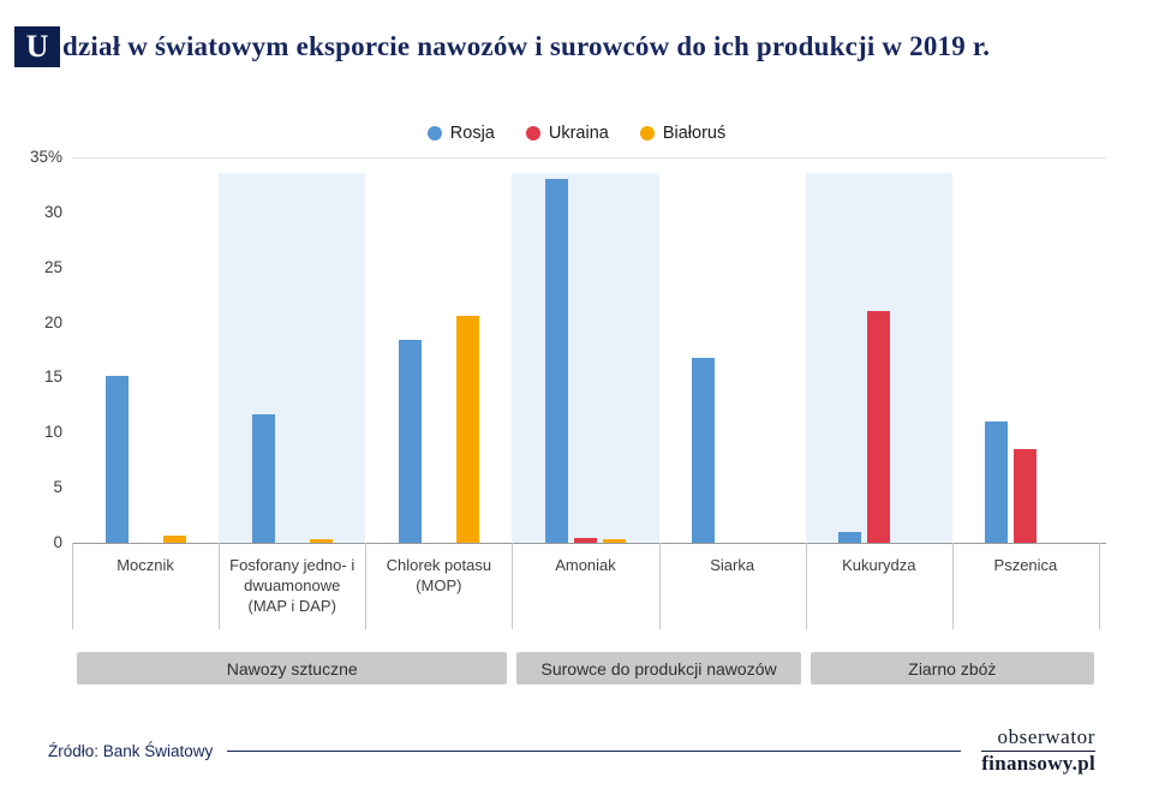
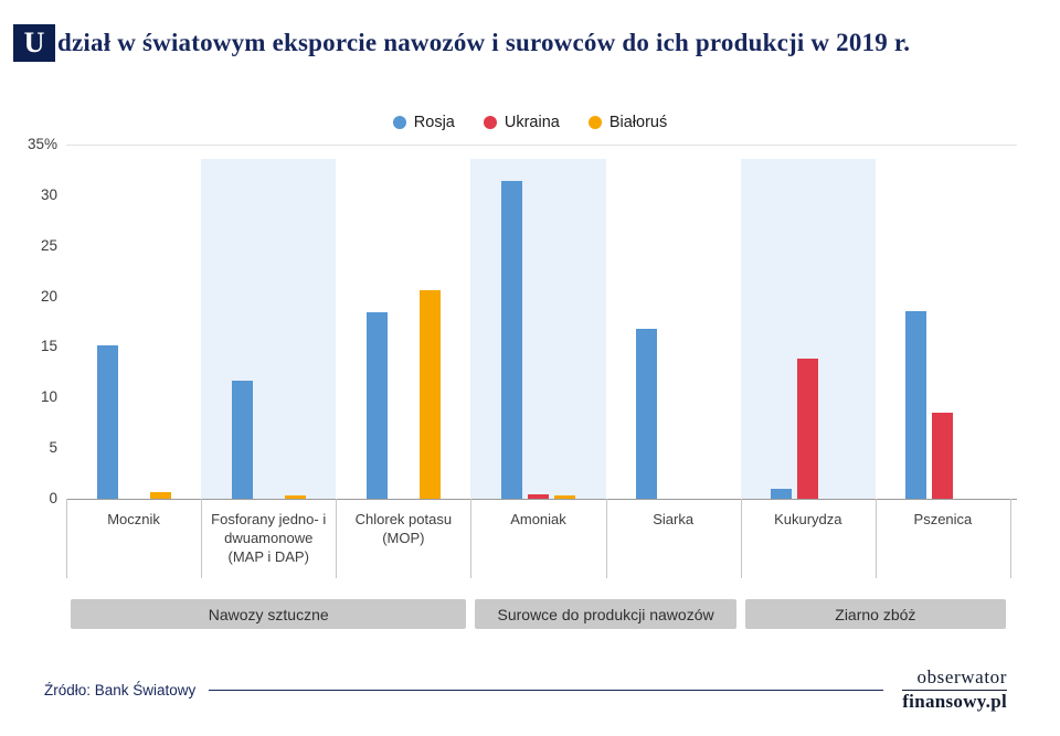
Rosja/Amoniak: 33% -> 31%
Ukraina/Kukurydza: 21% -> 14%
Rosja/Pszenica: 11% -> 18%
